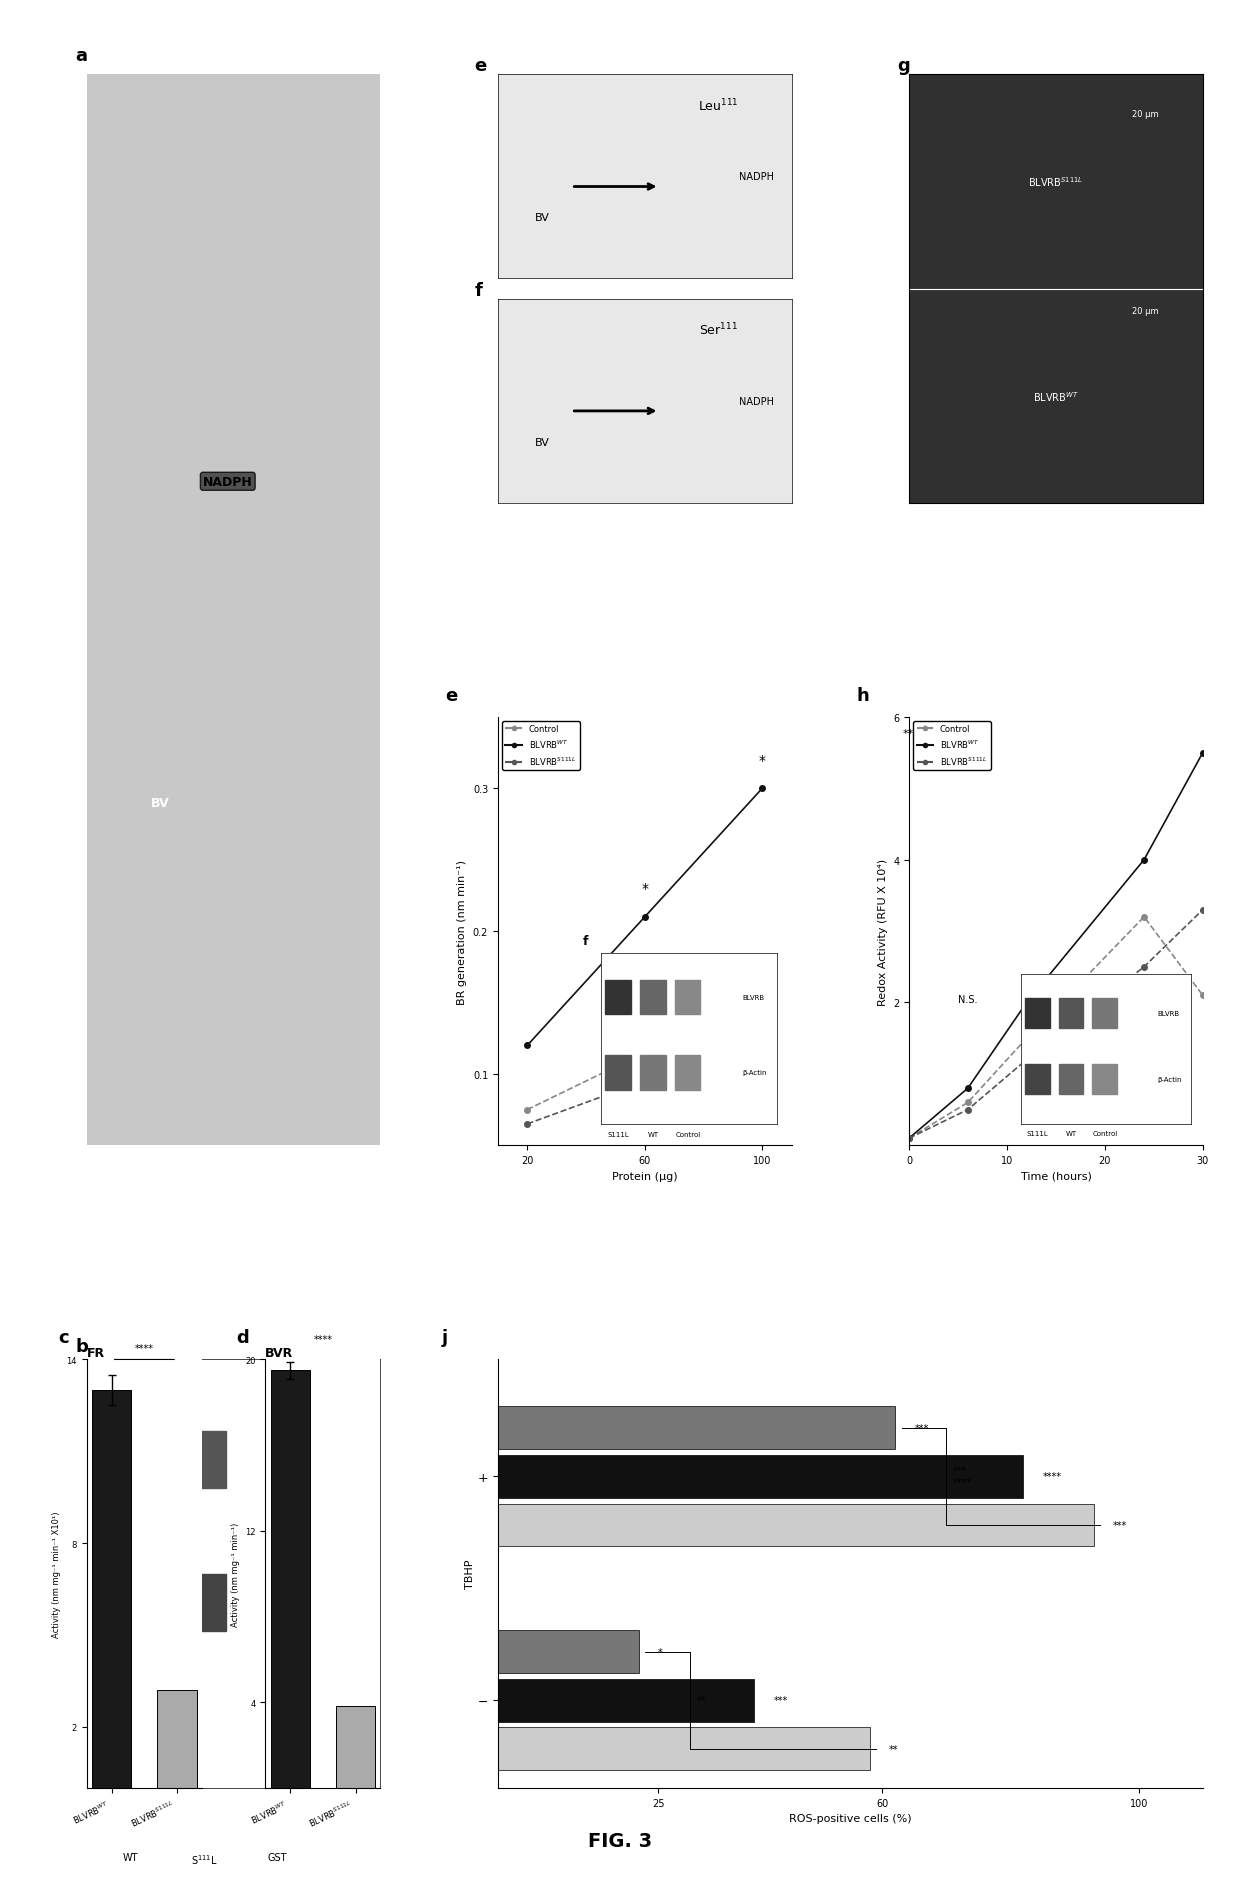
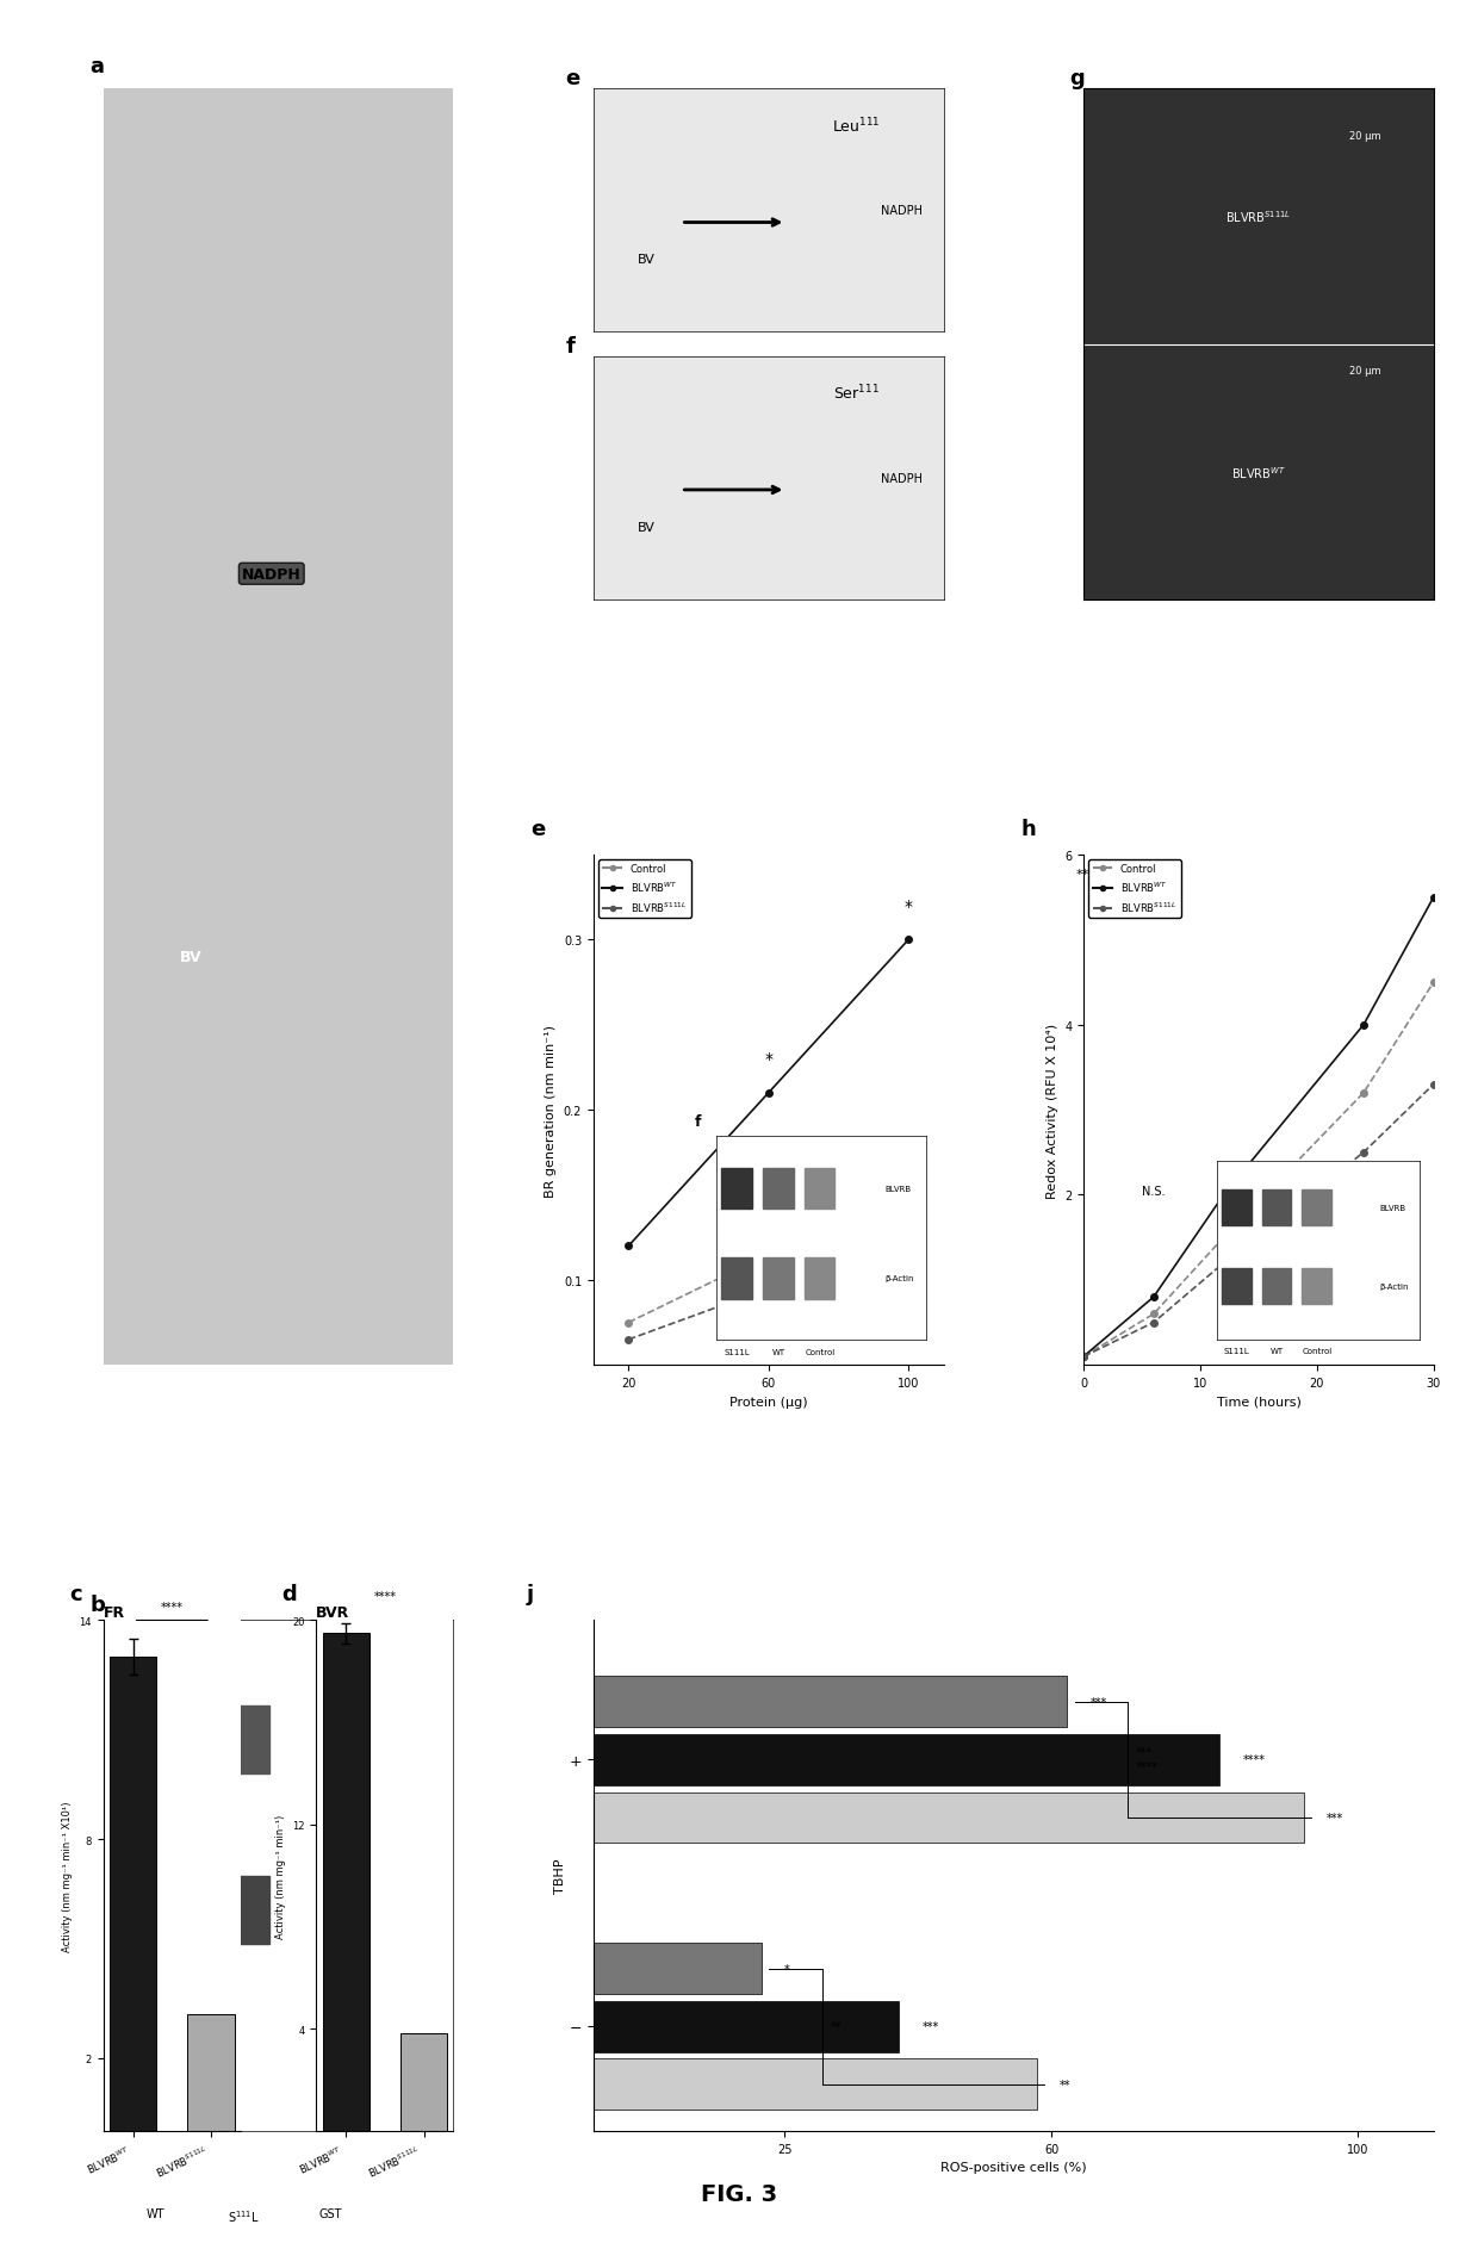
Control/30: 2.1 -> 4.5
